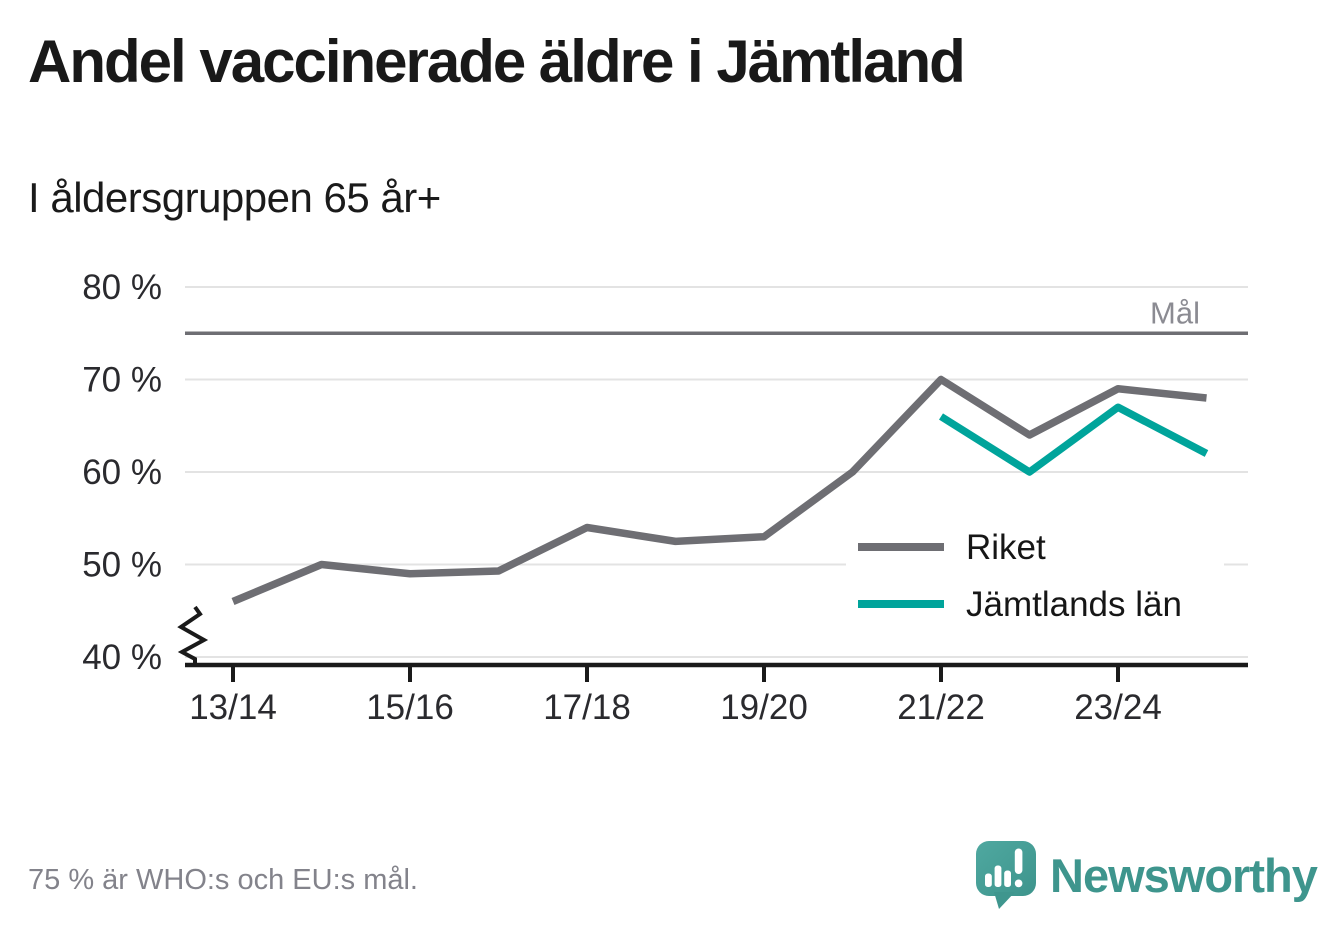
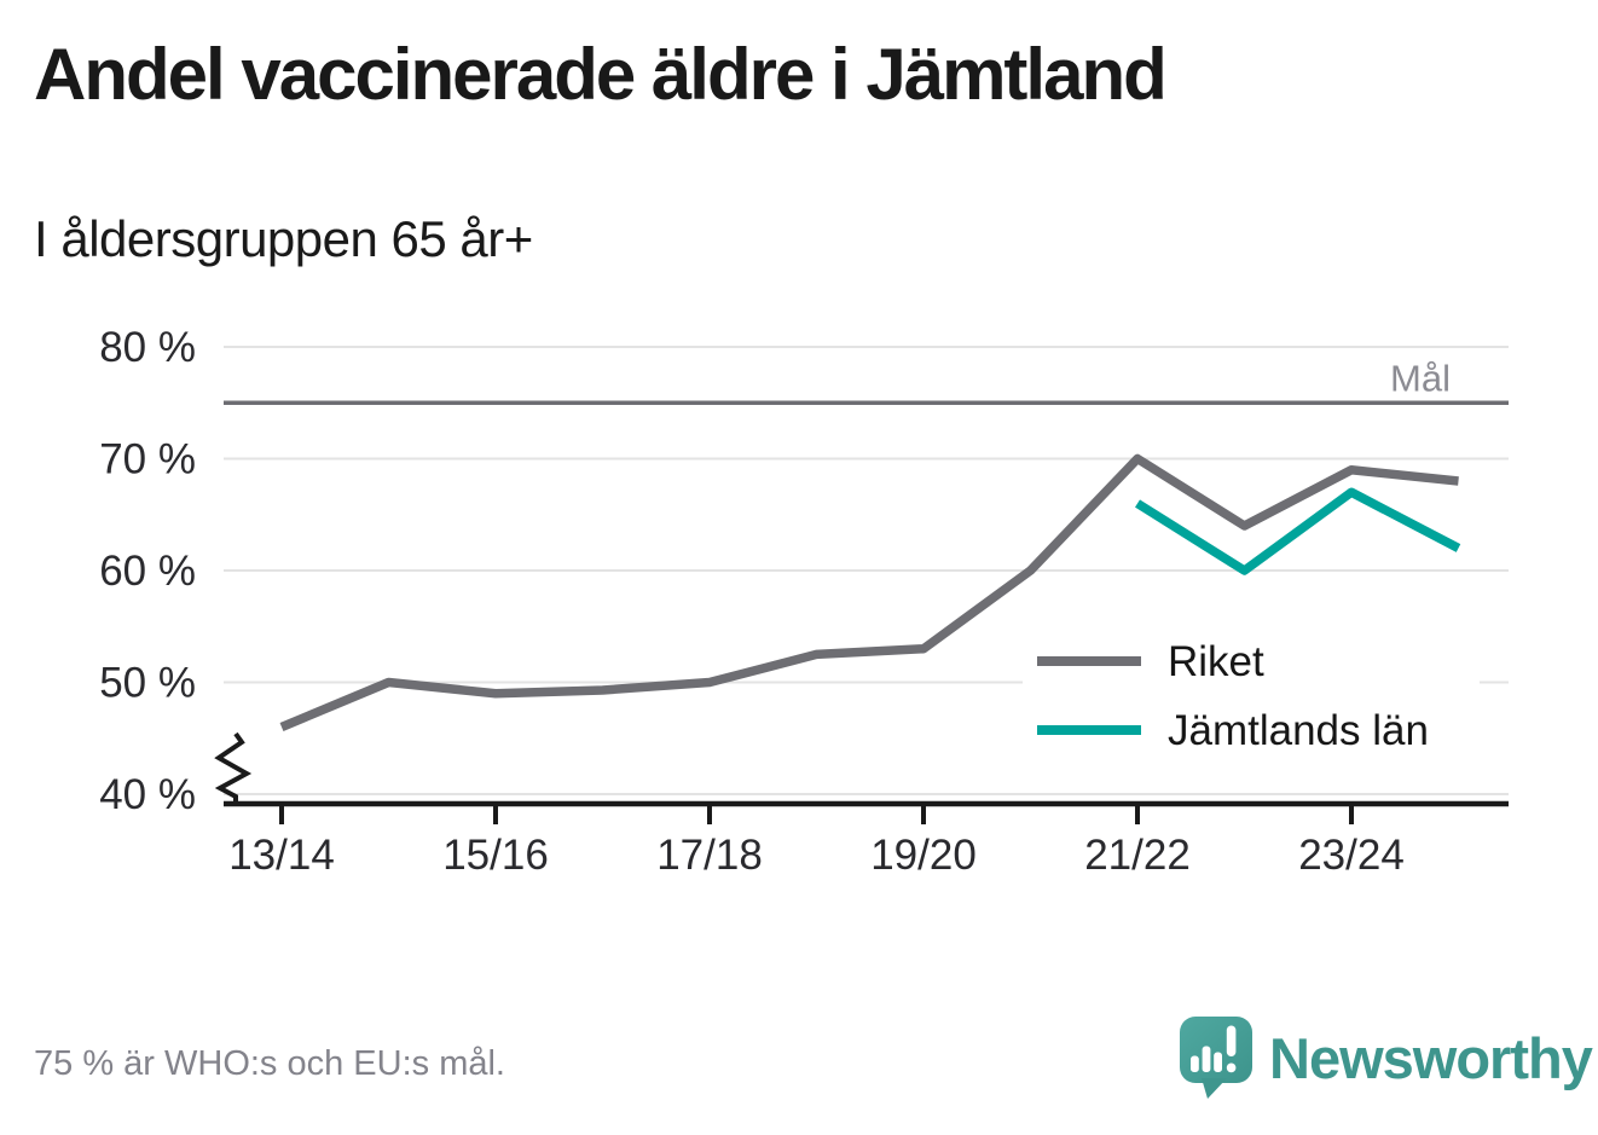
Riket/17/18: 54% -> 50%
